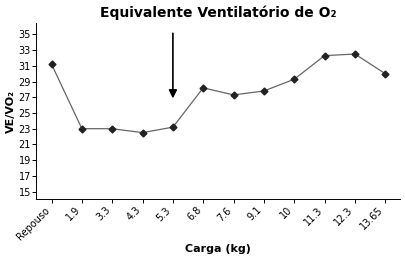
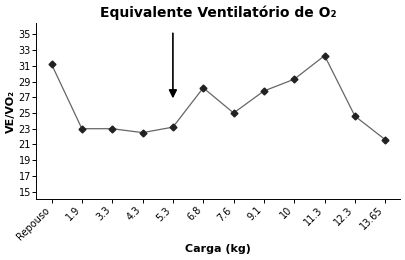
7.6: 27.3 -> 25.0
12.3: 32.5 -> 24.6
13.65: 30.0 -> 21.6
